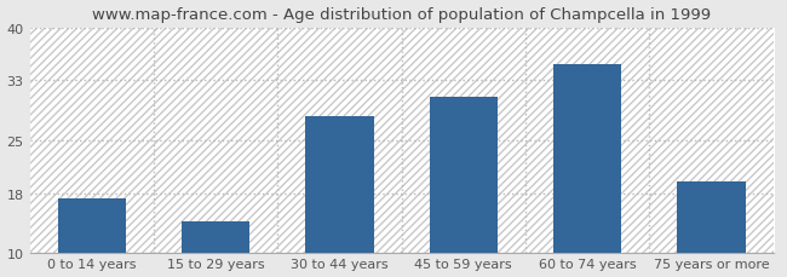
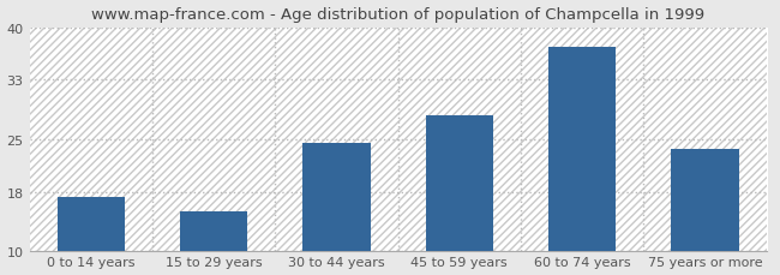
15 to 29 years: 14.2 -> 15.4
30 to 44 years: 28.3 -> 24.6
45 to 59 years: 30.8 -> 28.2
60 to 74 years: 35.2 -> 37.4
75 years or more: 19.5 -> 23.8
